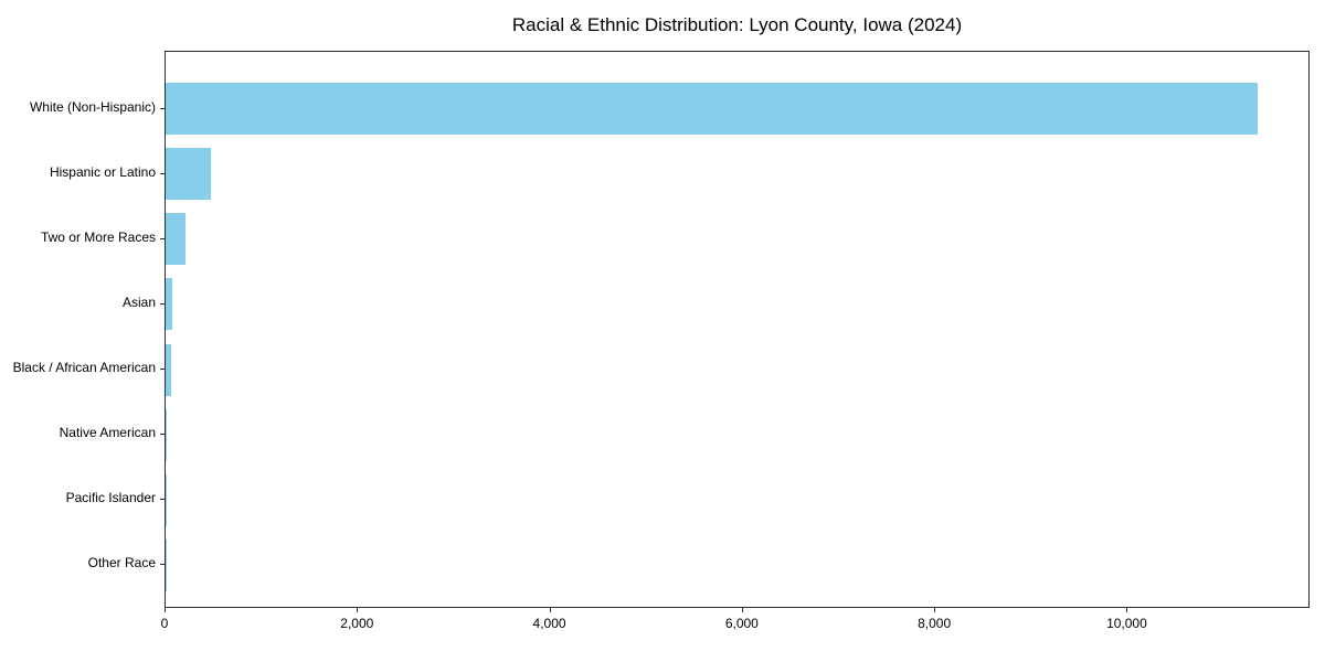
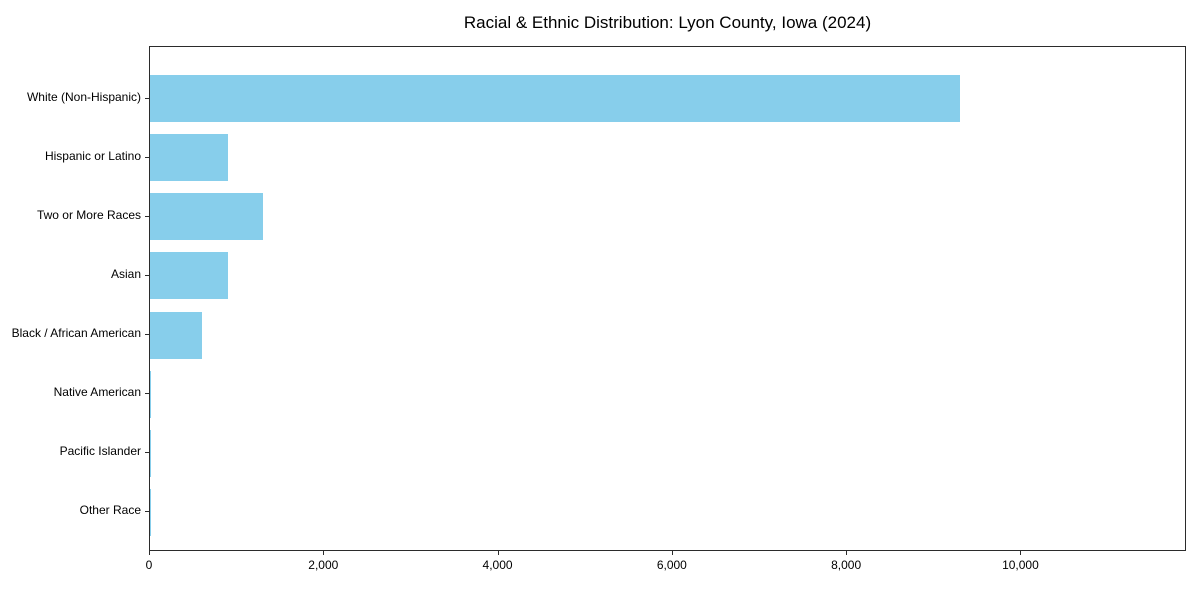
White (Non-Hispanic): 11400 -> 9300
Hispanic or Latino: 500 -> 900
Two or More Races: 200 -> 1300
Asian: 100 -> 900
Black / African American: 100 -> 600
